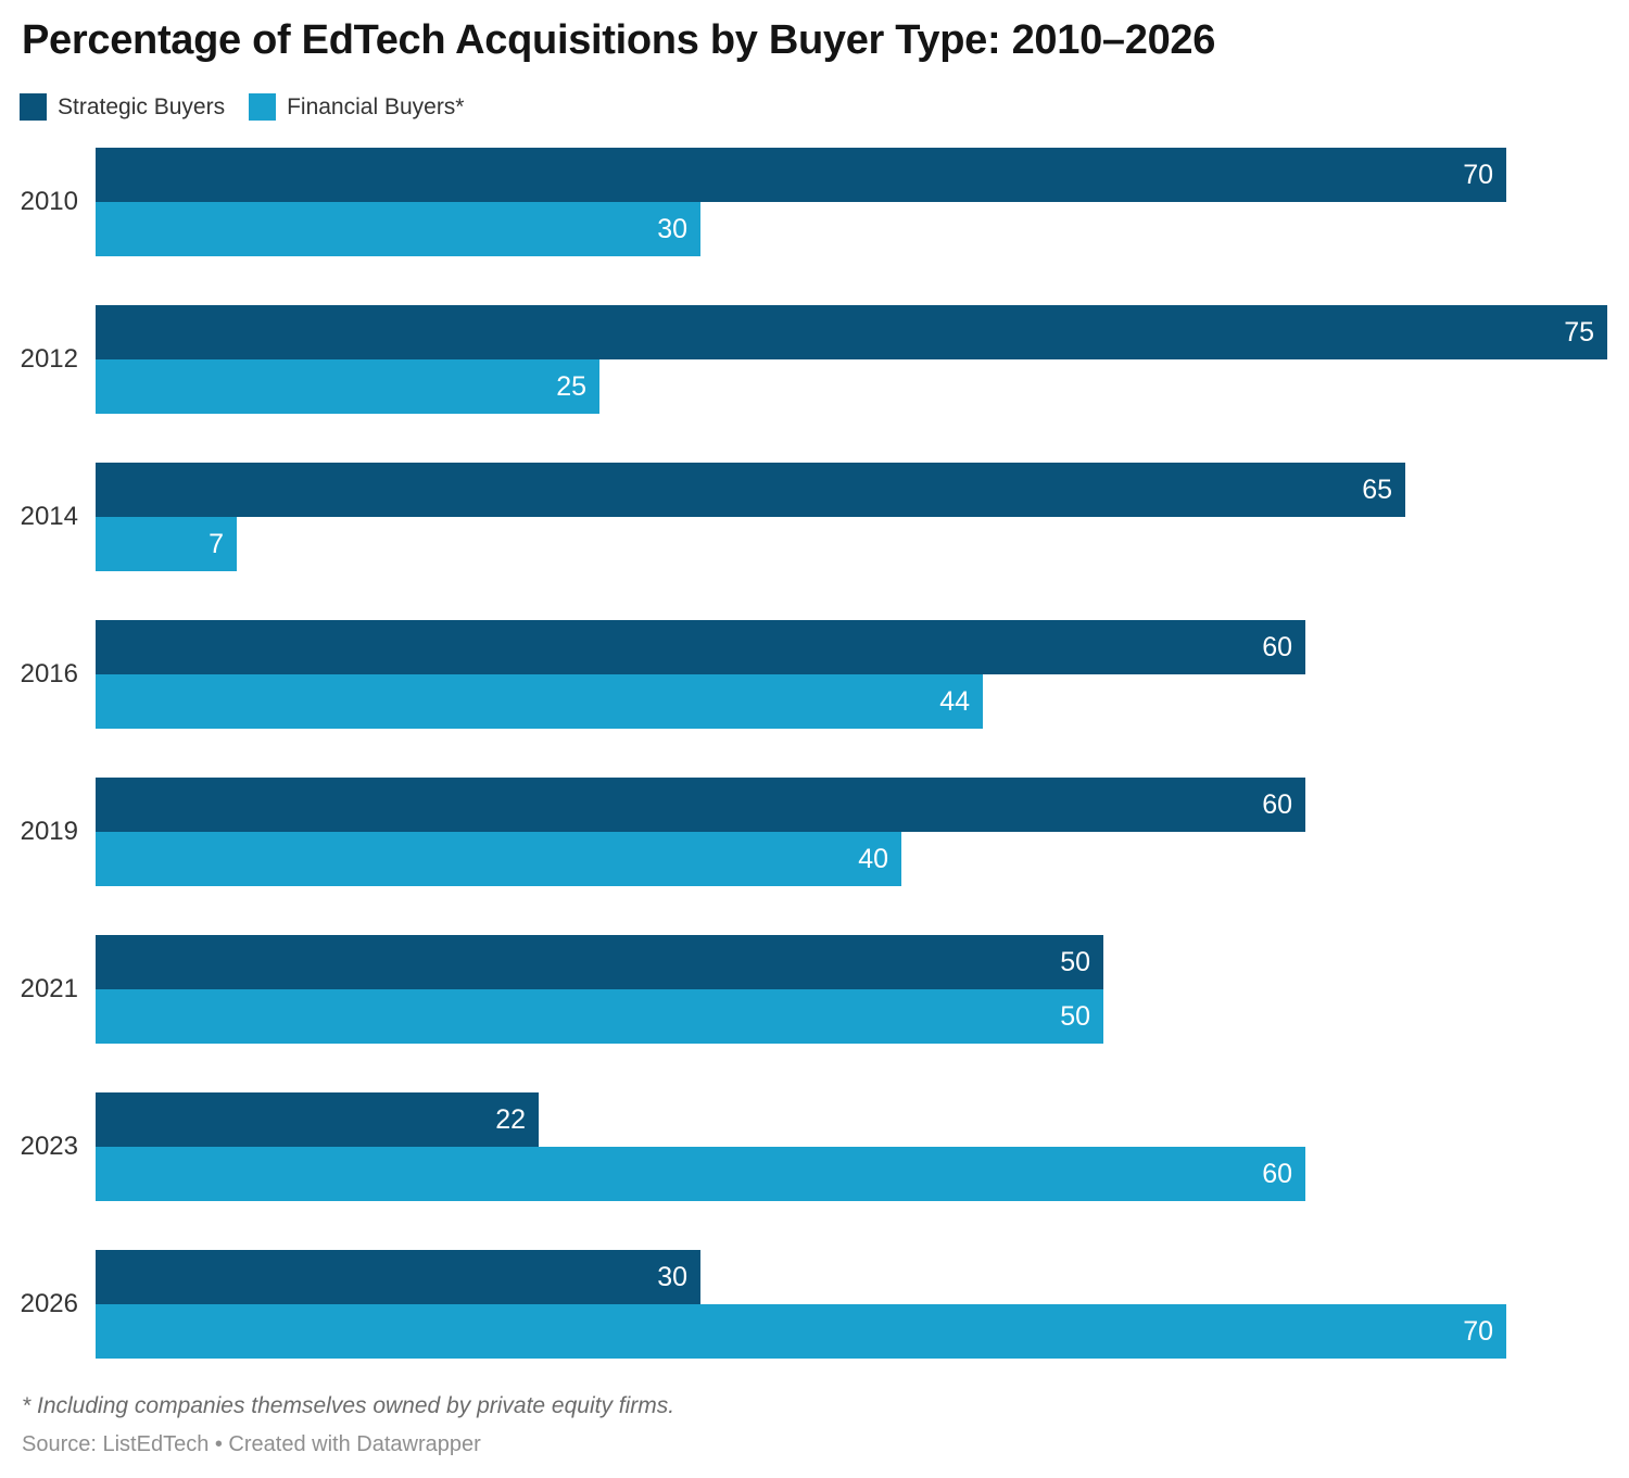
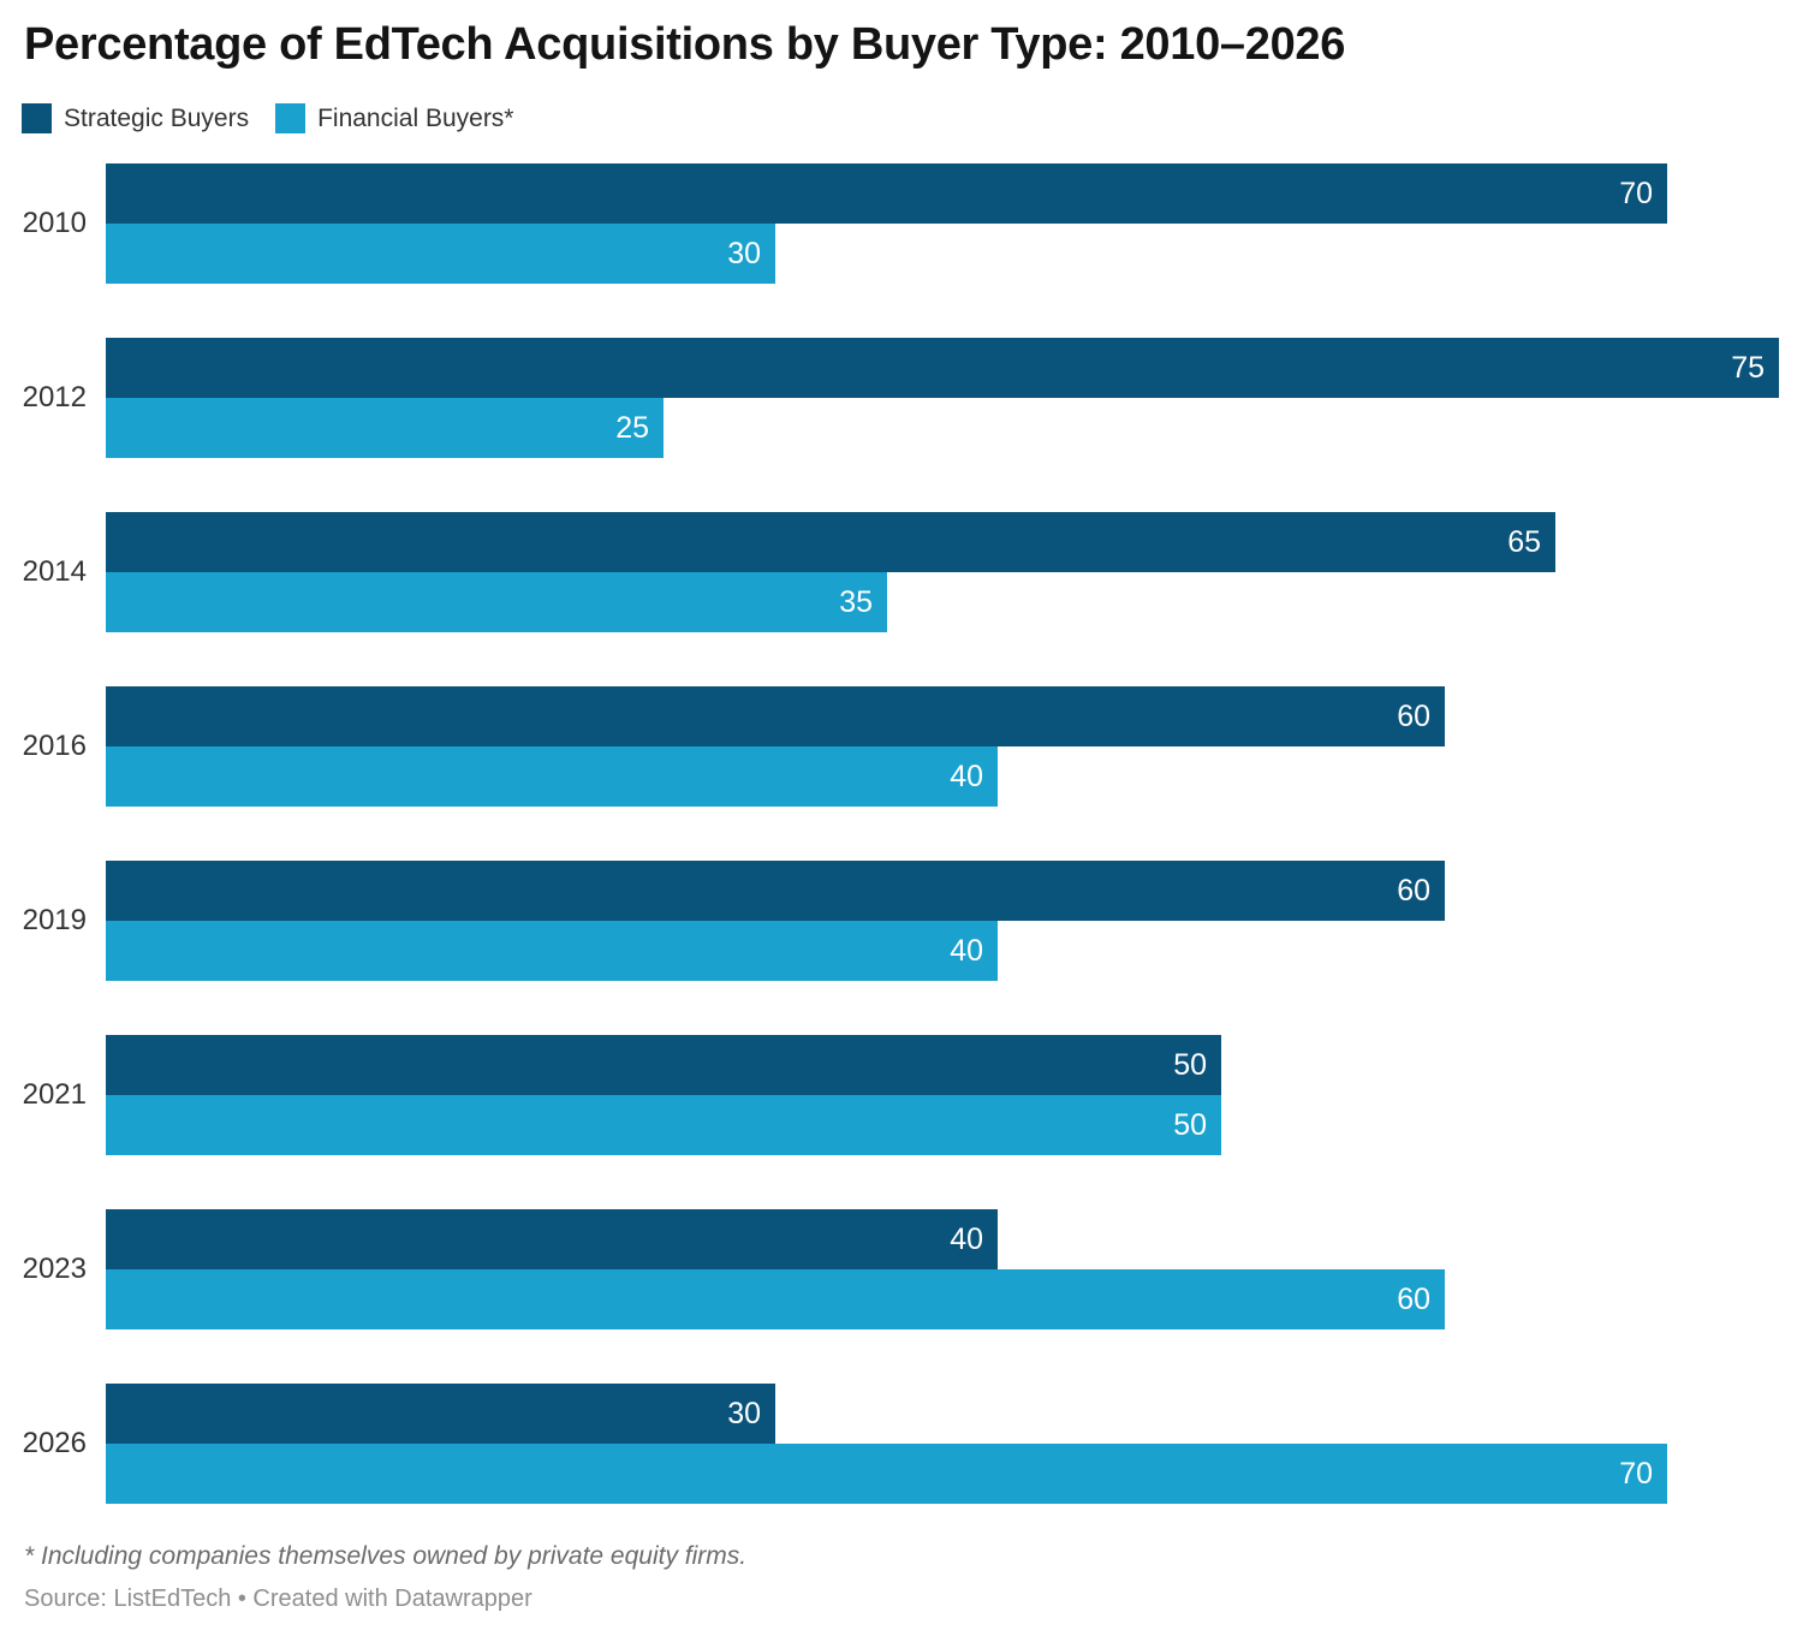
Financial Buyers*/2014: 7 -> 35
Financial Buyers*/2016: 44 -> 40
Strategic Buyers/2023: 22 -> 40
